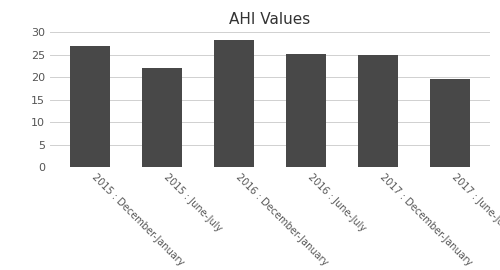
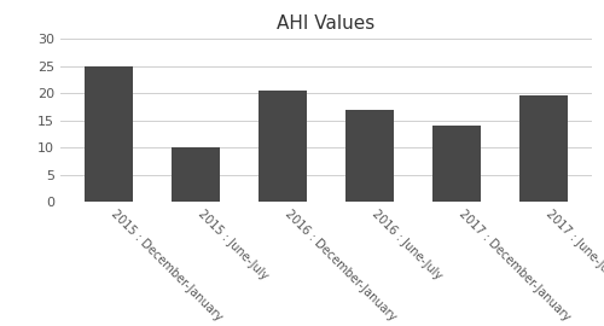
2015 : December-January: 27.0 -> 25.0
2015 : June-July: 22.0 -> 10.0
2016 : December-January: 28.3 -> 20.5
2016 : June-July: 25.2 -> 17.0
2017 : December-January: 24.9 -> 14.0
